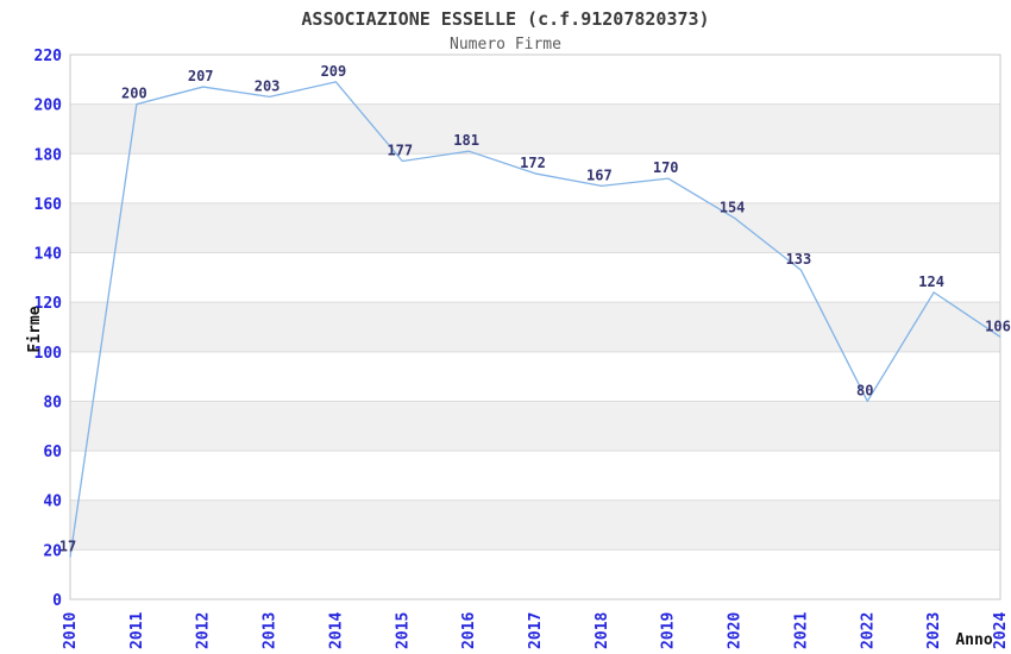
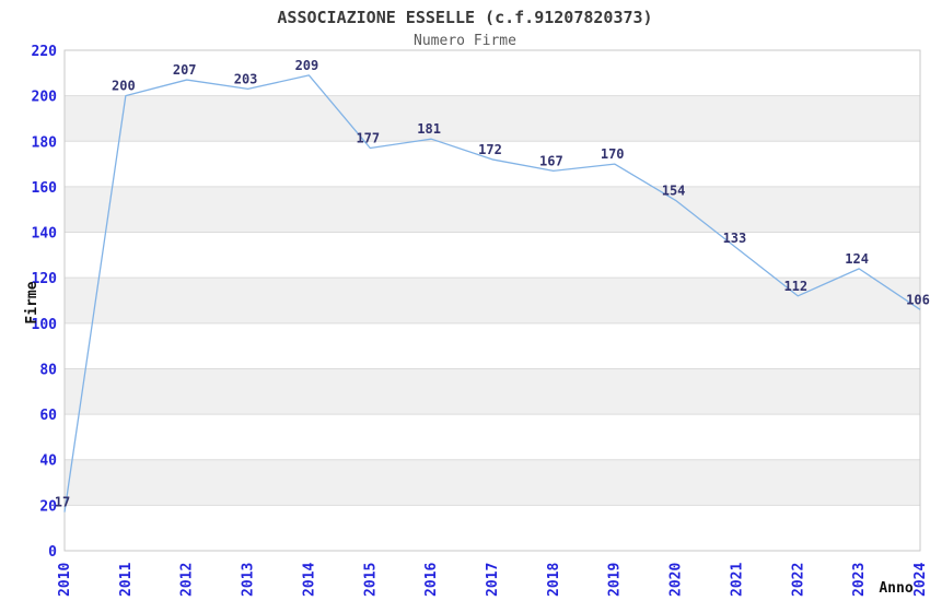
2022: 80 -> 112
